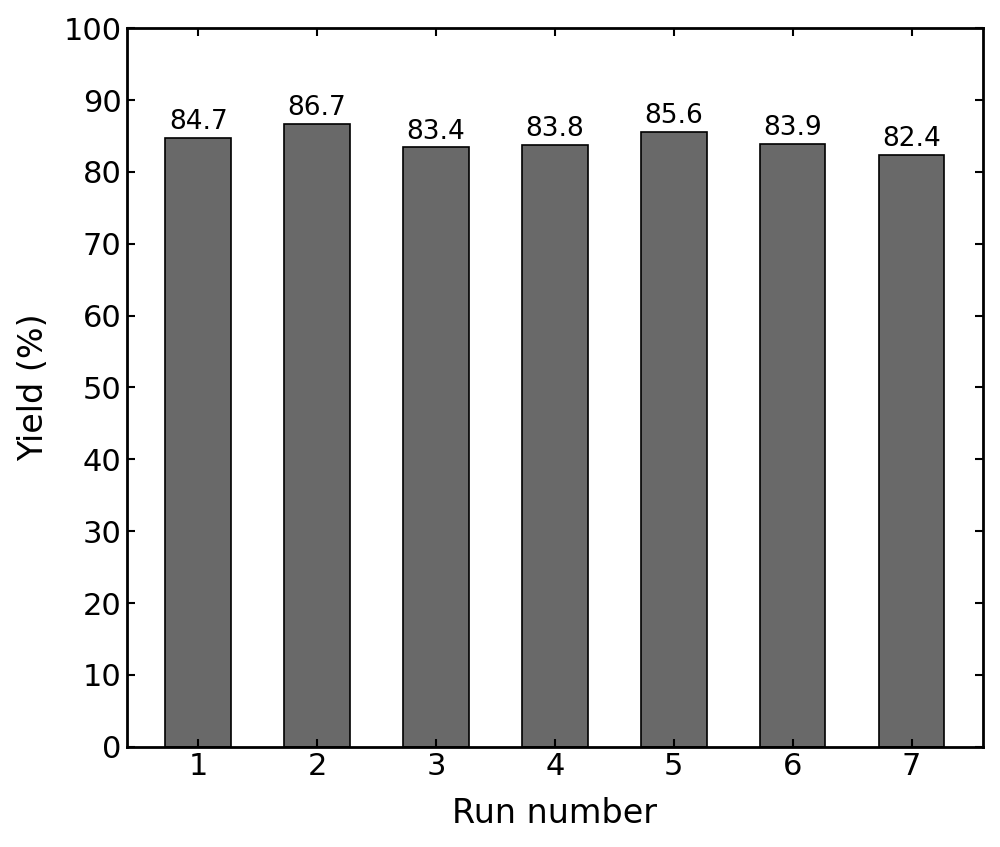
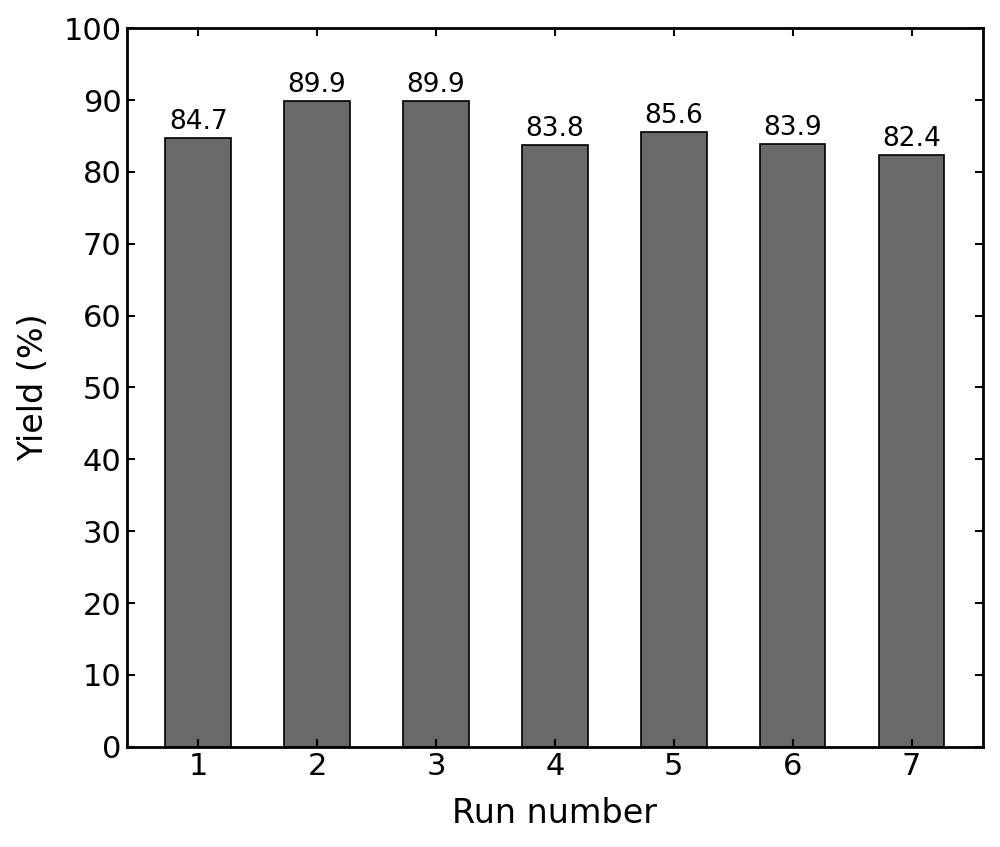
2: 86.7 -> 89.9
3: 83.4 -> 89.9
